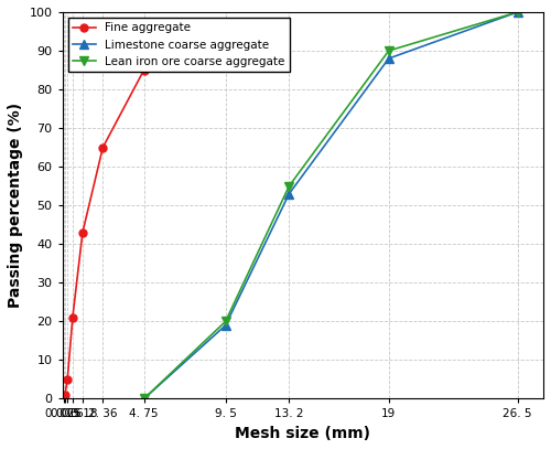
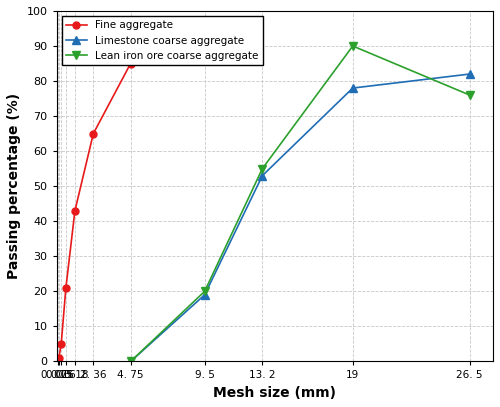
Limestone coarse aggregate/19: 88 -> 78
Limestone coarse aggregate/26. 5: 100 -> 82
Lean iron ore coarse aggregate/26. 5: 100 -> 76
